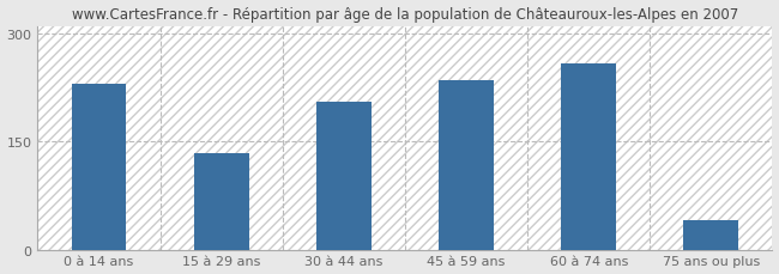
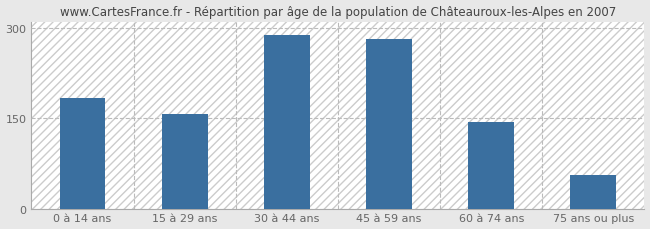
0 à 14 ans: 230 -> 183
15 à 29 ans: 134 -> 157
30 à 44 ans: 204 -> 287
45 à 59 ans: 234 -> 281
60 à 74 ans: 258 -> 143
75 ans ou plus: 40 -> 55
